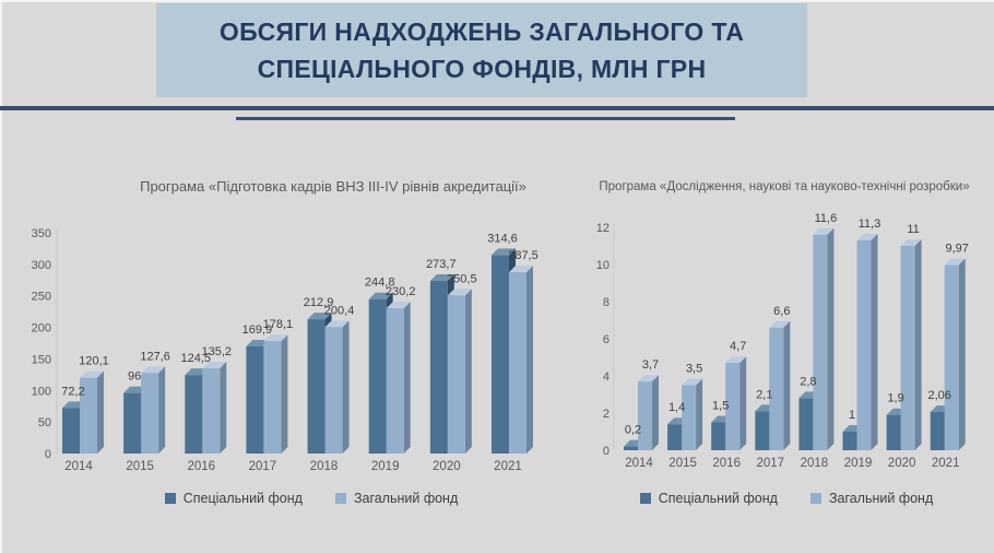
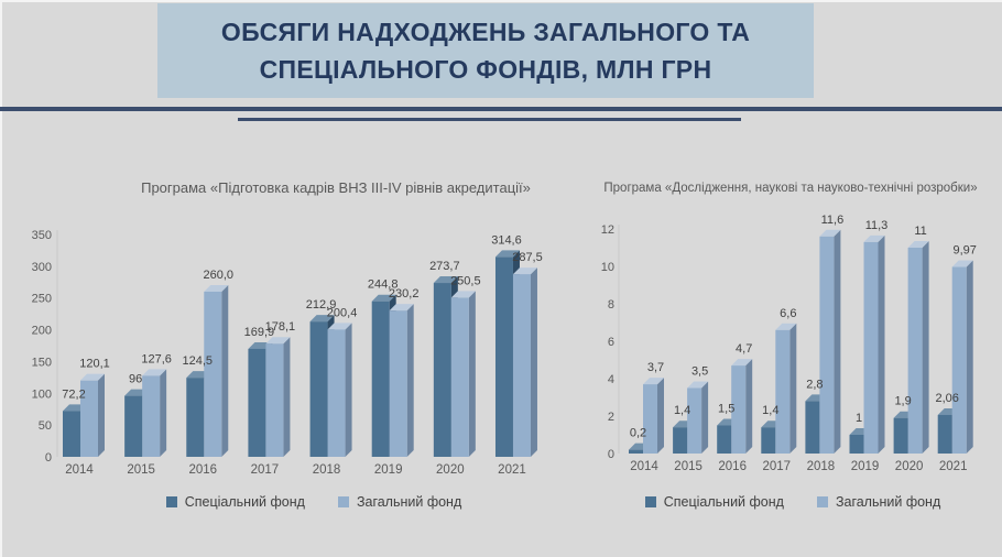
Програма «Підготовка кадрів ВНЗ III-IV рівнів акредитації»/Загальний фонд/2016: 135,2 -> 260,0
Програма «Дослідження, наукові та науково-технічні розробки»/Спеціальний фонд/2017: 2,1 -> 1,4
